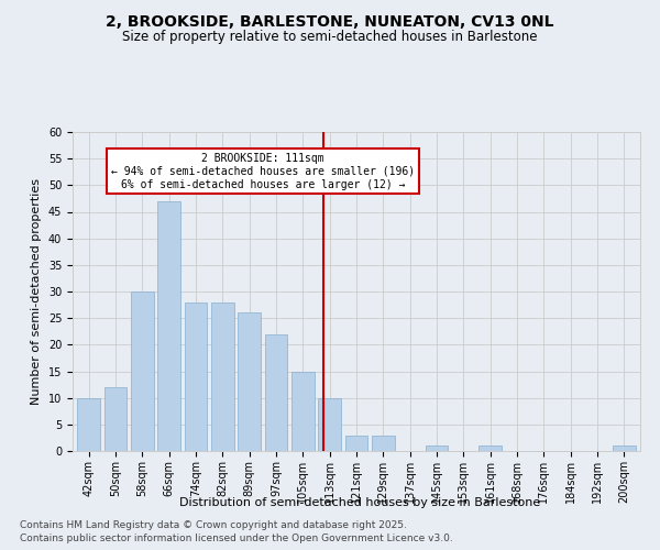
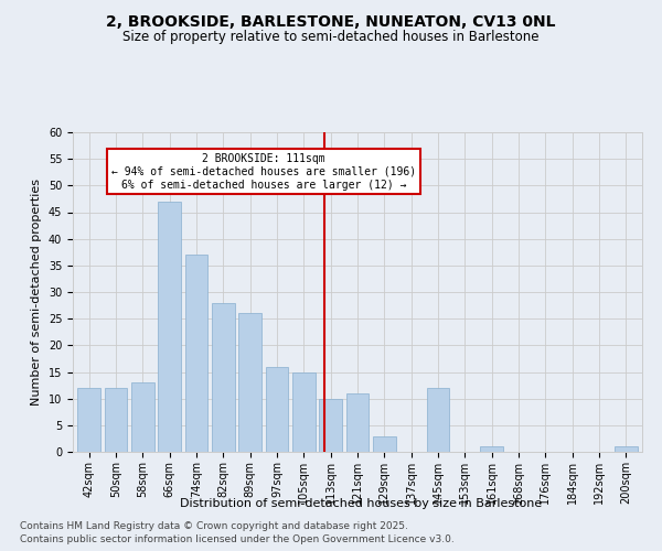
42sqm: 10 -> 12
58sqm: 30 -> 13
74sqm: 28 -> 37
97sqm: 22 -> 16
121sqm: 3 -> 11
145sqm: 1 -> 12
